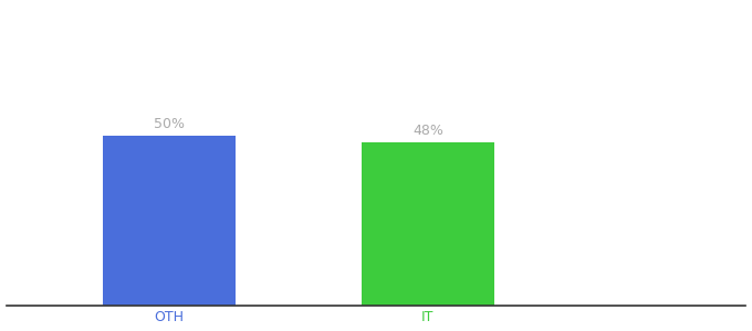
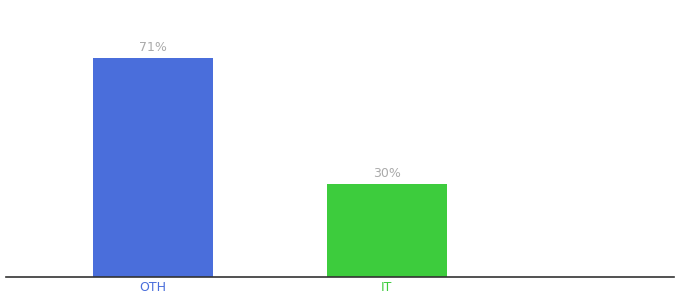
OTH: 50% -> 71%
IT: 48% -> 30%
